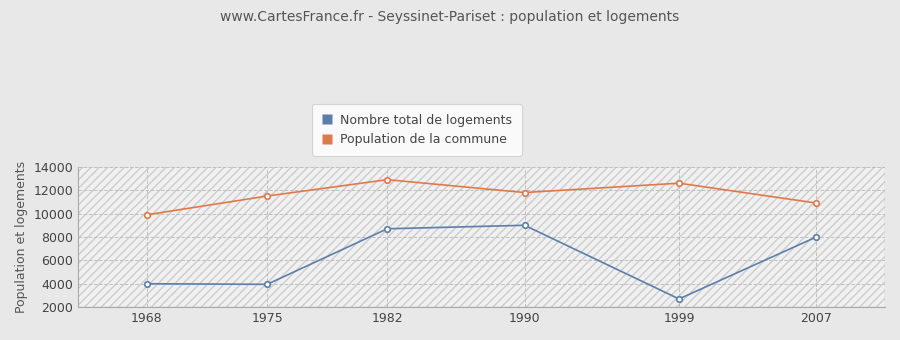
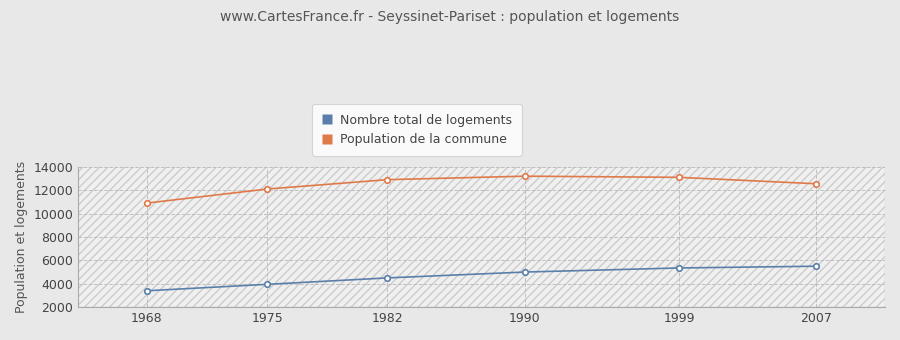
Nombre total de logements/1968: 4000 -> 3400
Population de la commune/1968: 9900 -> 10900
Population de la commune/1975: 11500 -> 12100
Nombre total de logements/1982: 8700 -> 4500
Nombre total de logements/1990: 9000 -> 5000
Population de la commune/1990: 11800 -> 13200
Nombre total de logements/1999: 2700 -> 5400
Population de la commune/1999: 12600 -> 13100
Nombre total de logements/2007: 8000 -> 5500
Population de la commune/2007: 10900 -> 12600
